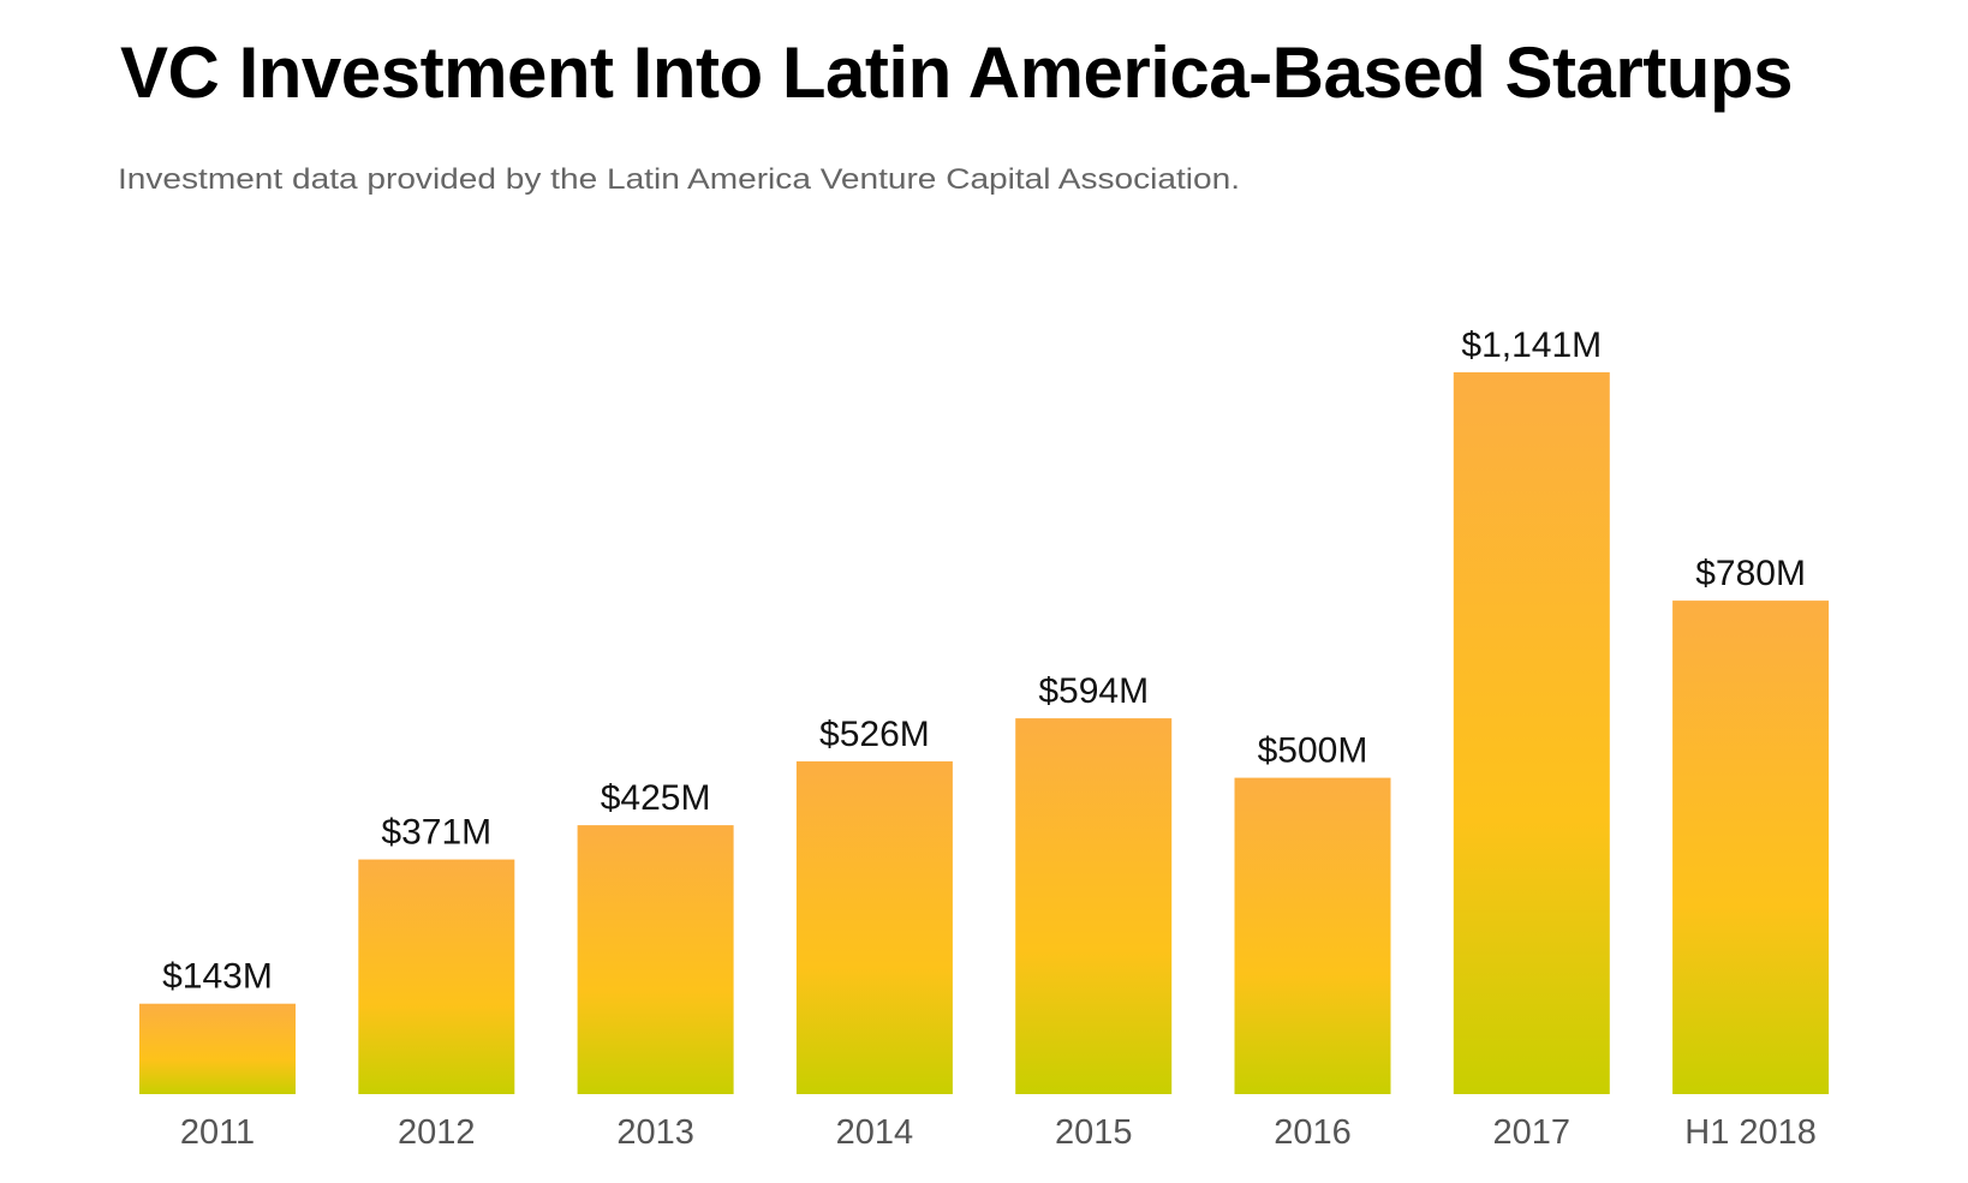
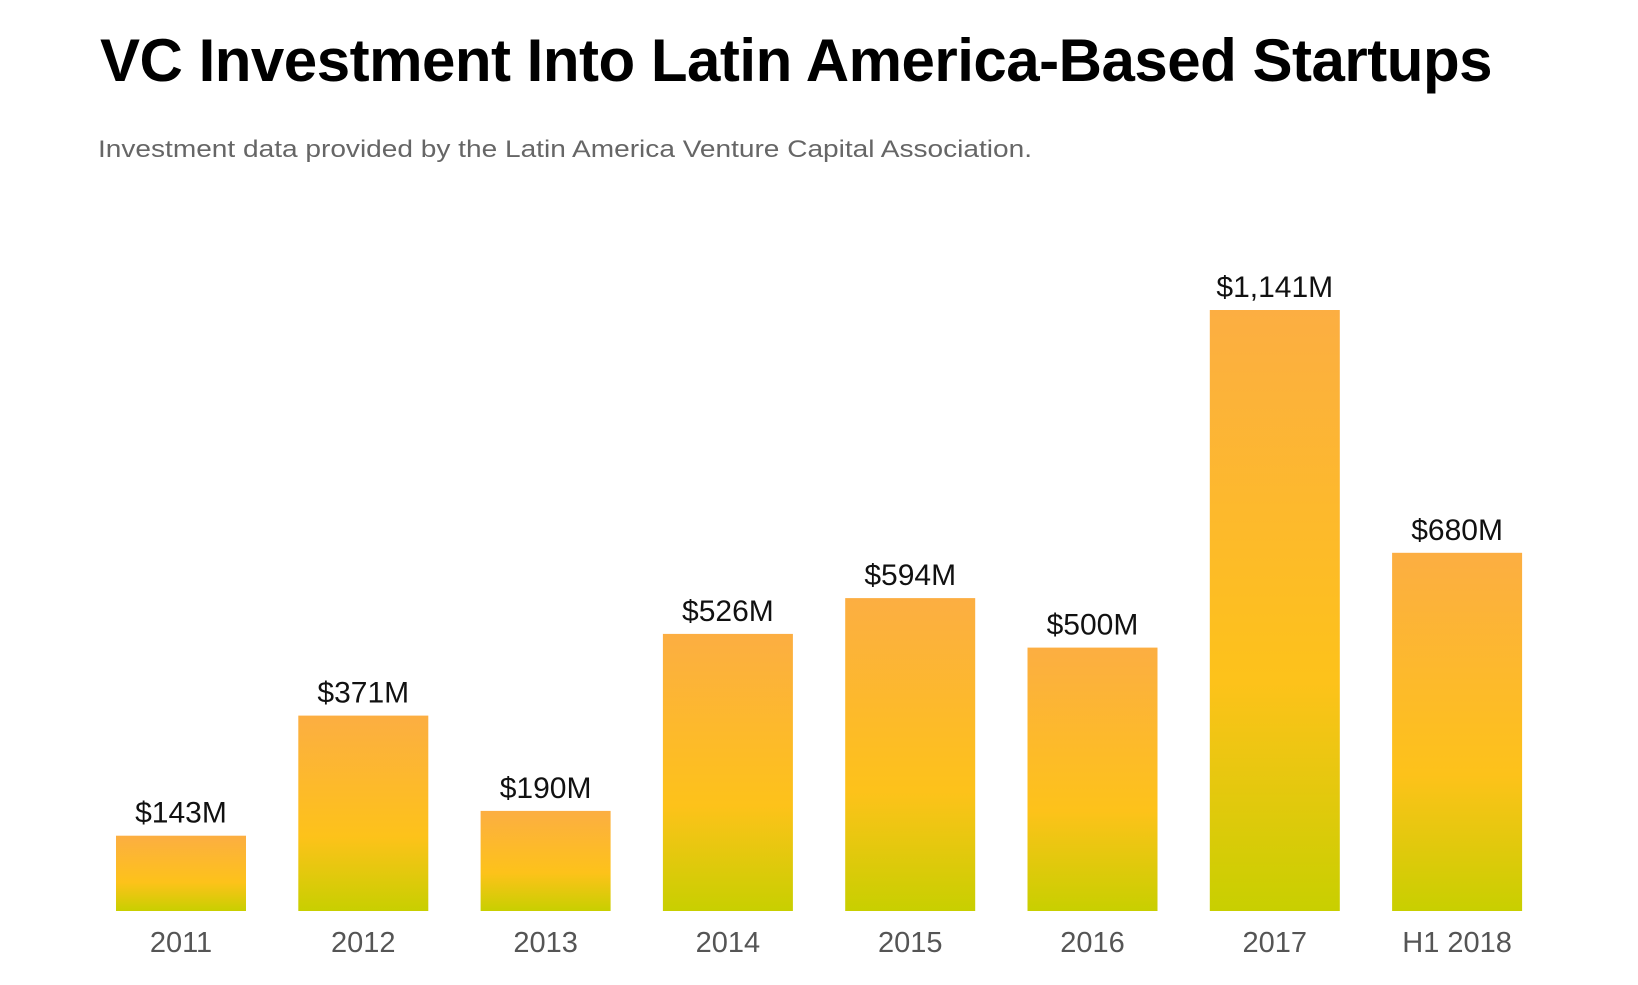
2013: $425M -> $190M
H1 2018: $780M -> $680M
